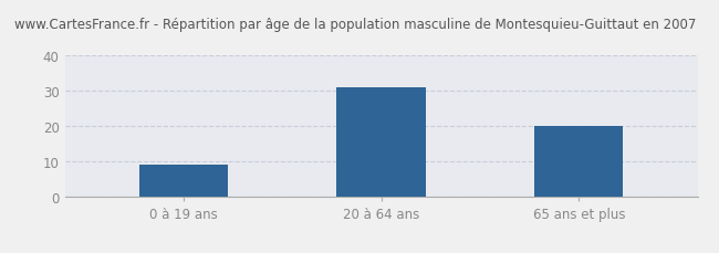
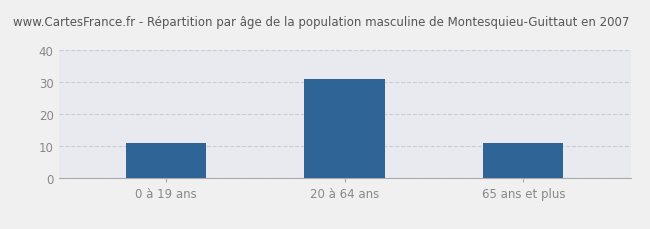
0 à 19 ans: 9 -> 11
65 ans et plus: 20 -> 11
